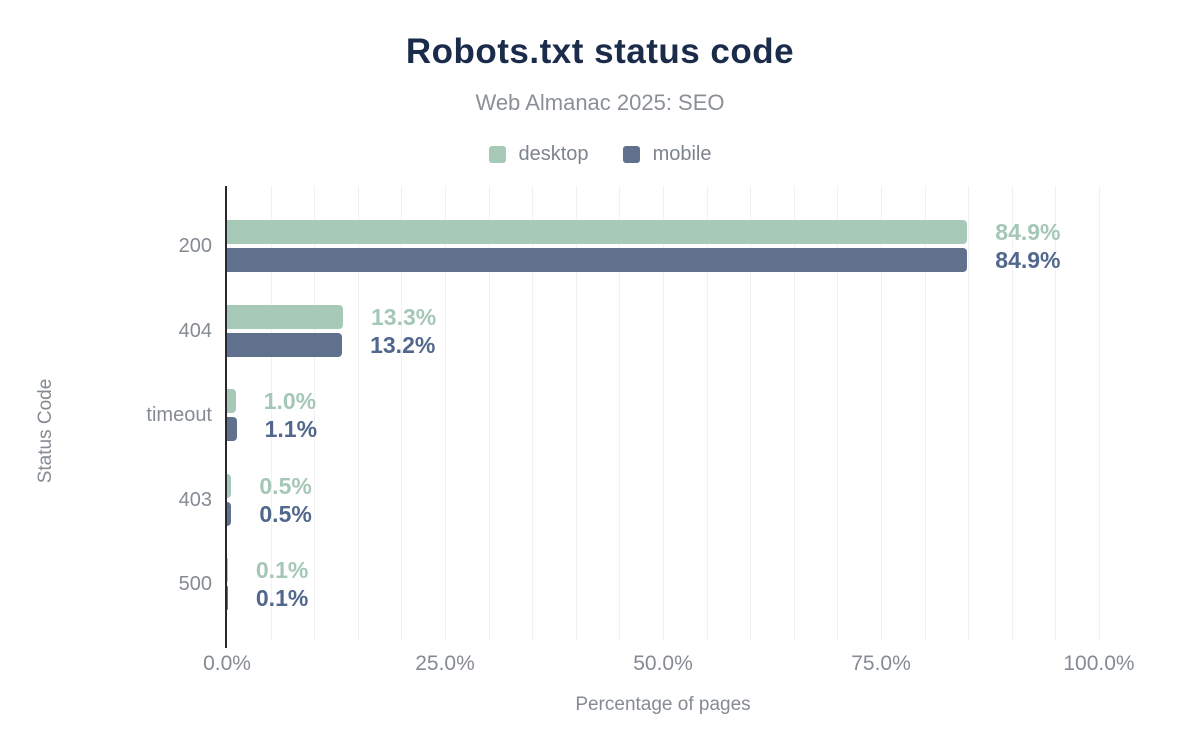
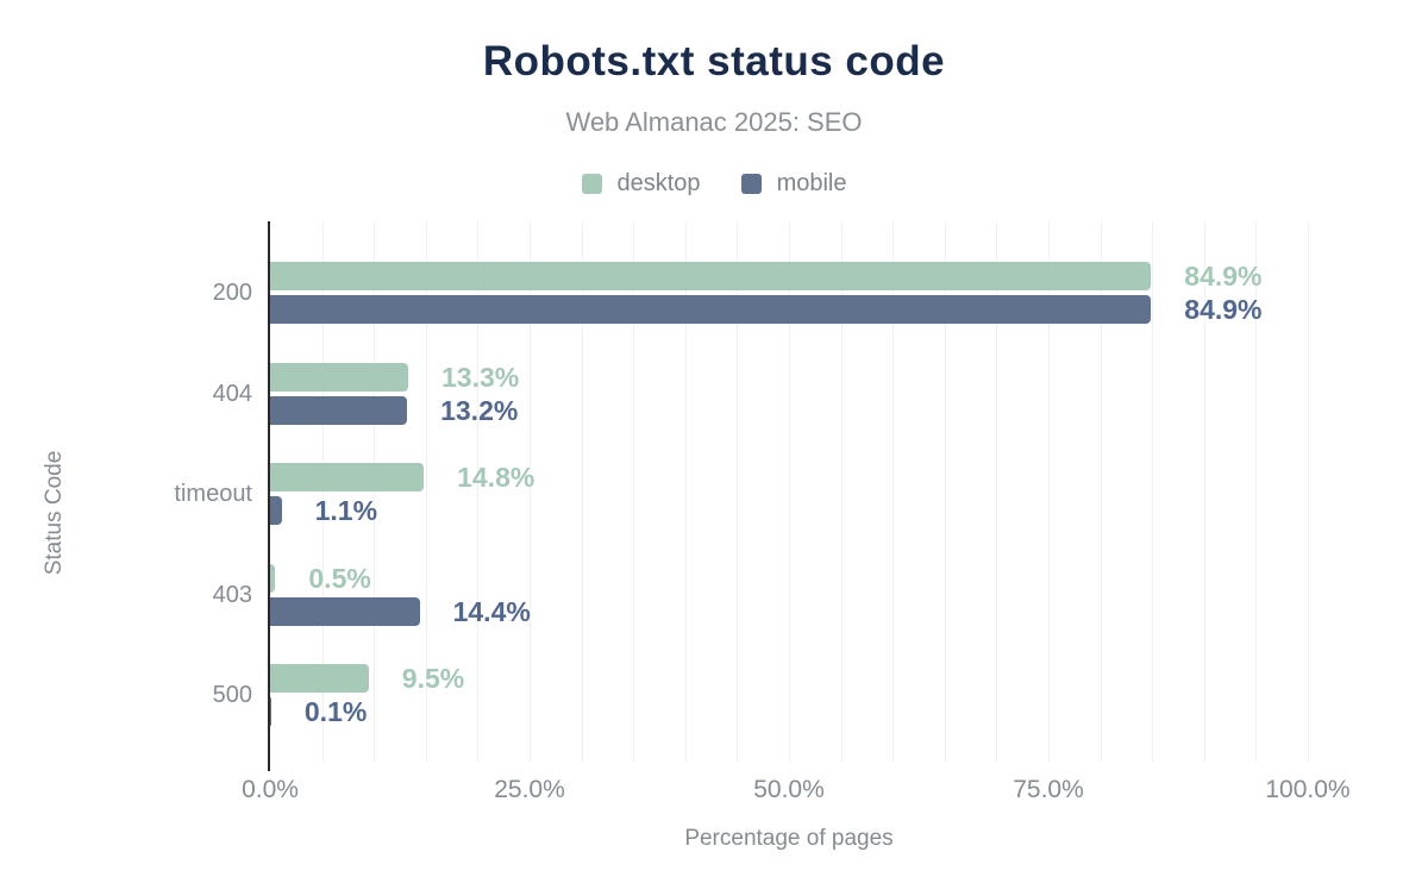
desktop/timeout: 1.0% -> 14.8%
mobile/403: 0.5% -> 14.4%
desktop/500: 0.1% -> 9.5%
